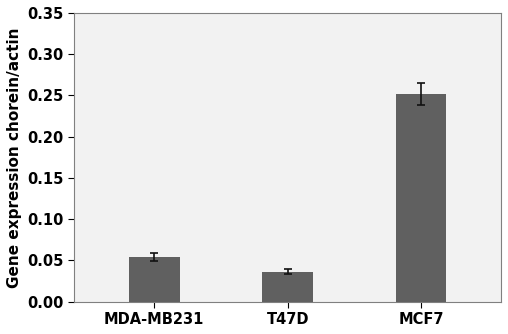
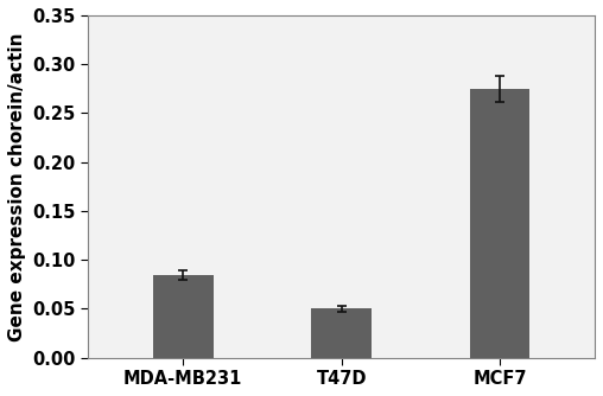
MDA-MB231: 0.054 -> 0.084
T47D: 0.036 -> 0.050
MCF7: 0.252 -> 0.275
